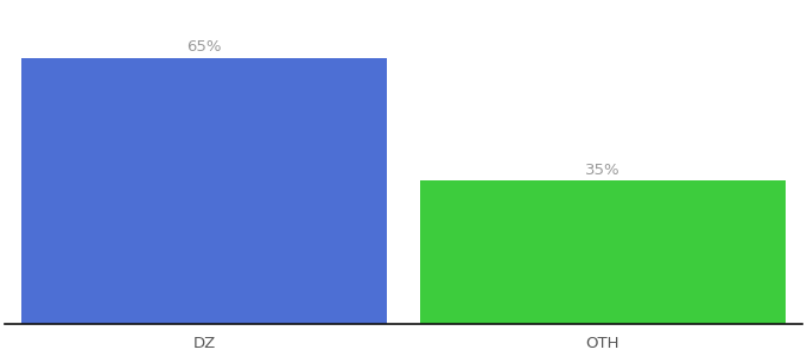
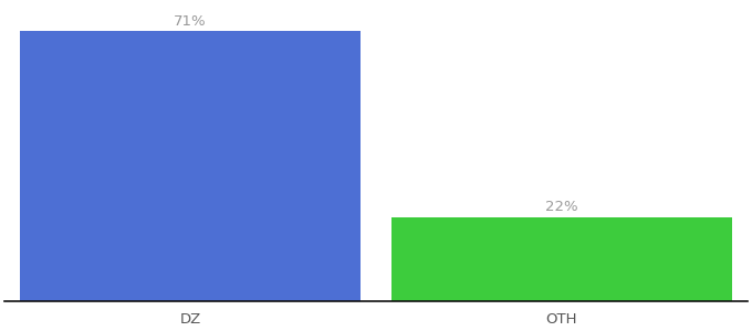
DZ: 65% -> 71%
OTH: 35% -> 22%
